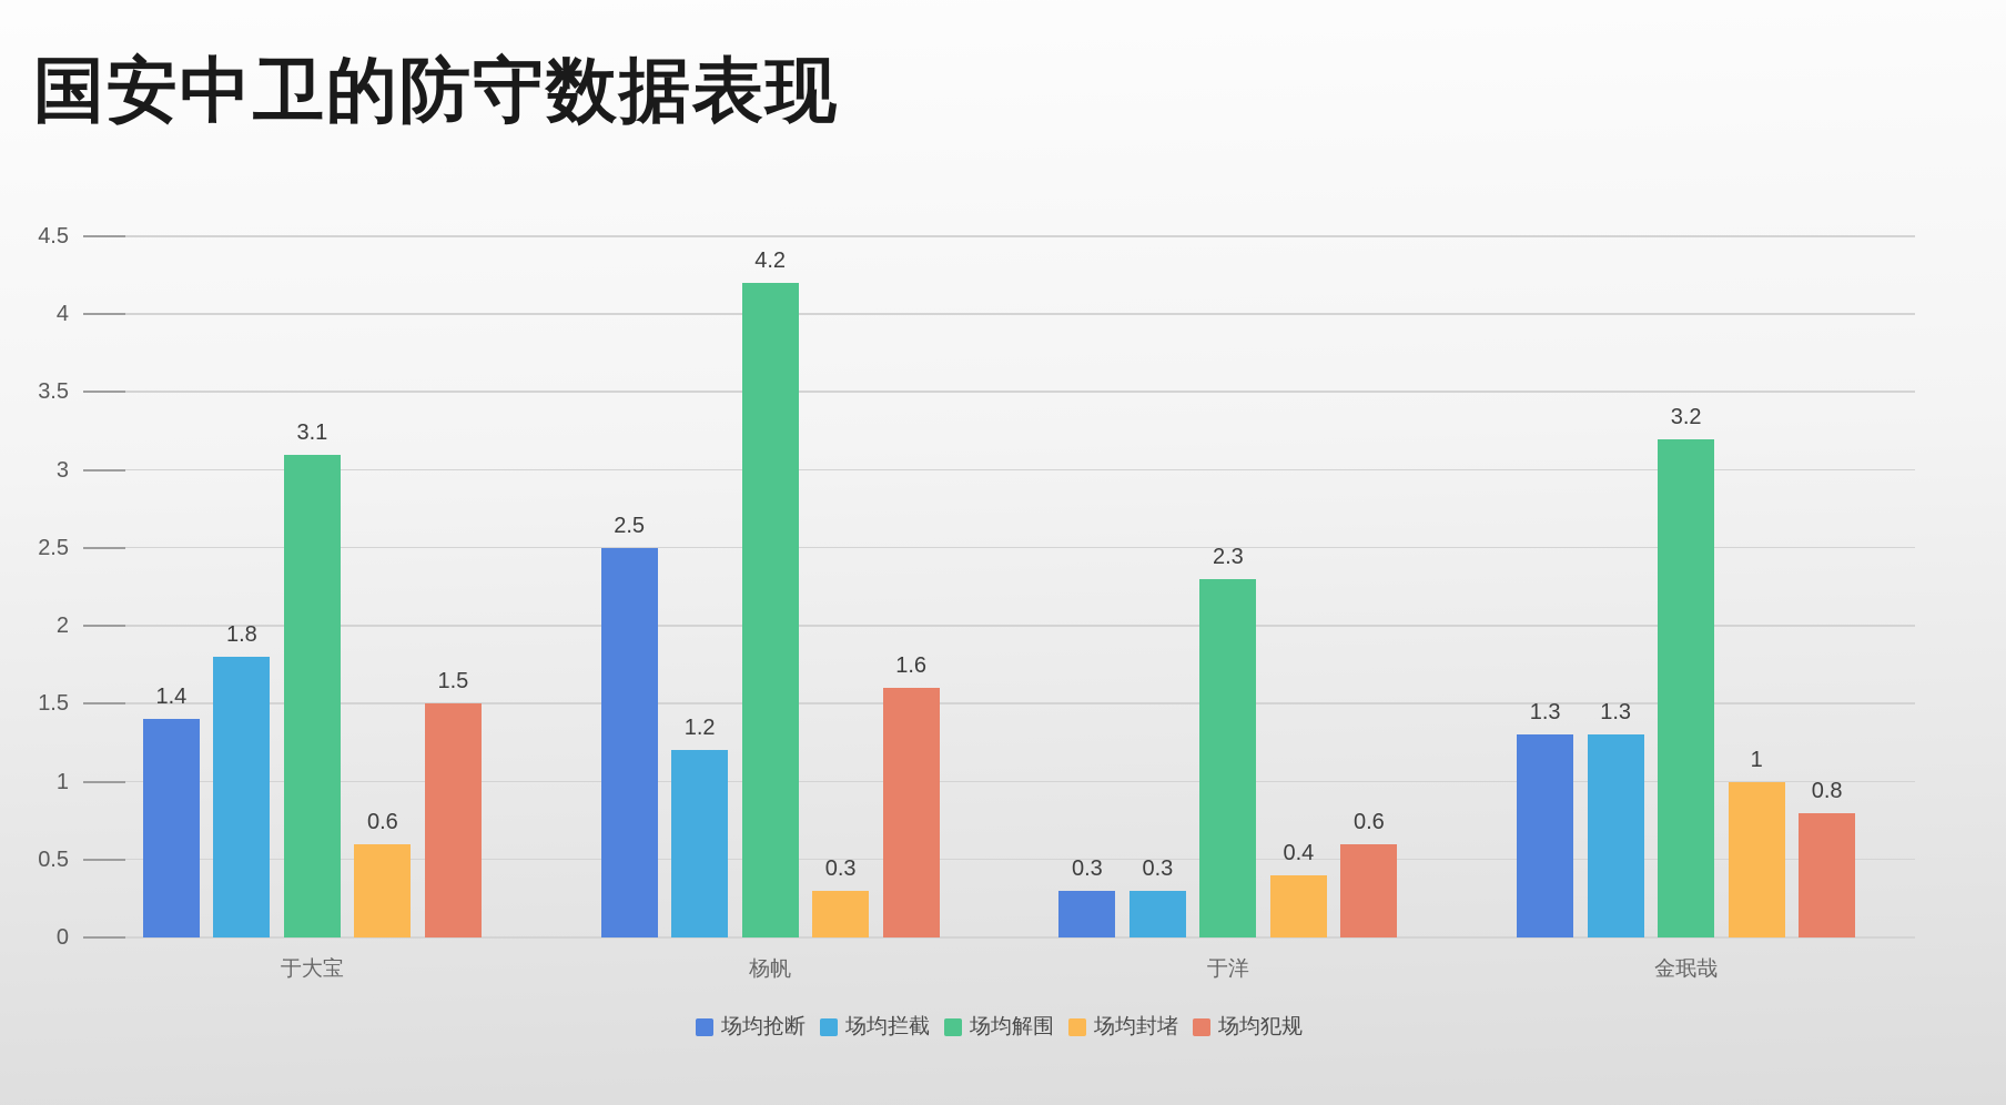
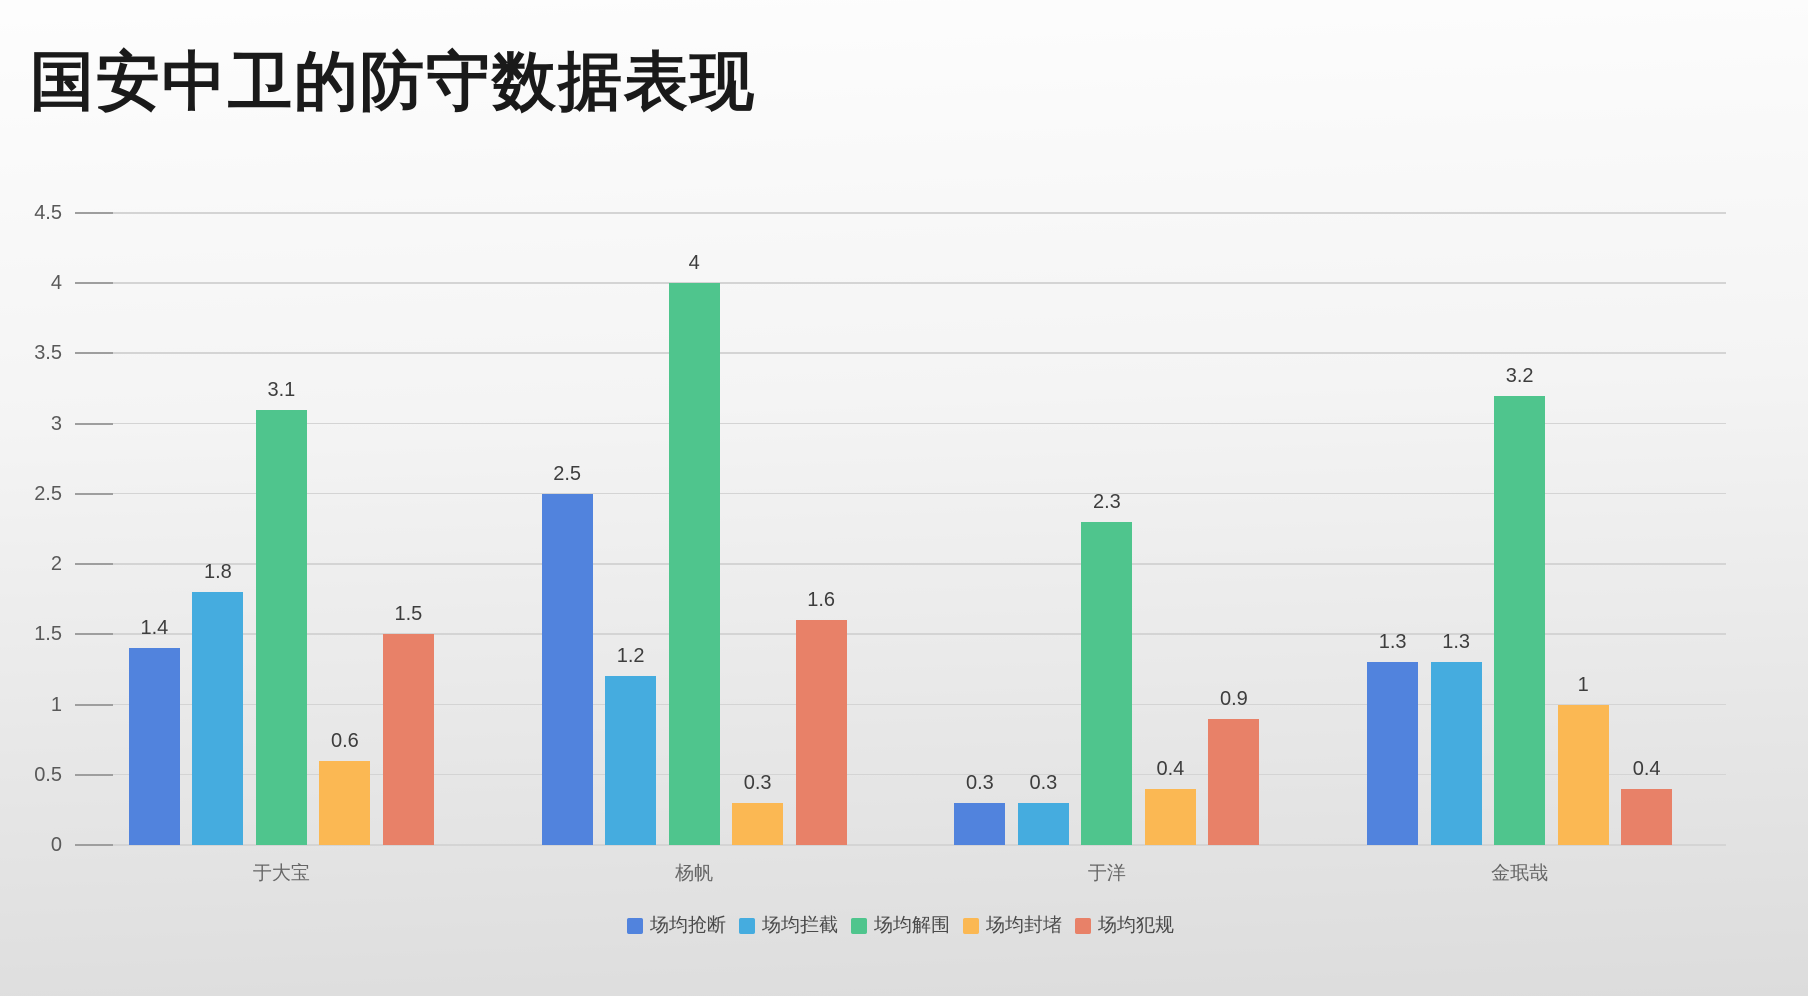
场均解围/杨帆: 4.2 -> 4
场均犯规/于洋: 0.6 -> 0.9
场均犯规/金珉哉: 0.8 -> 0.4
